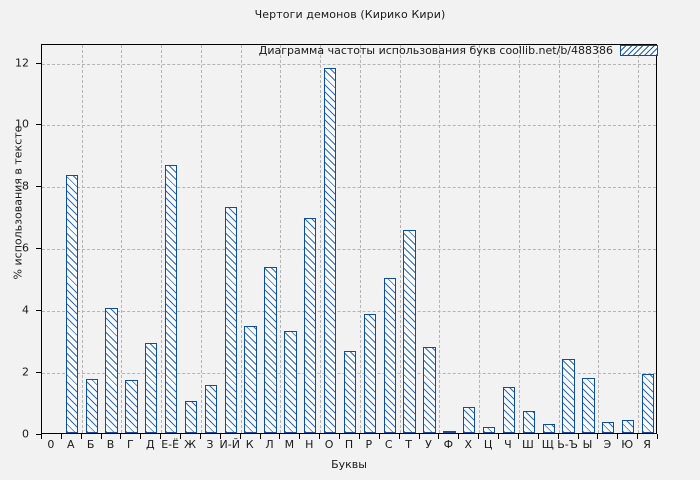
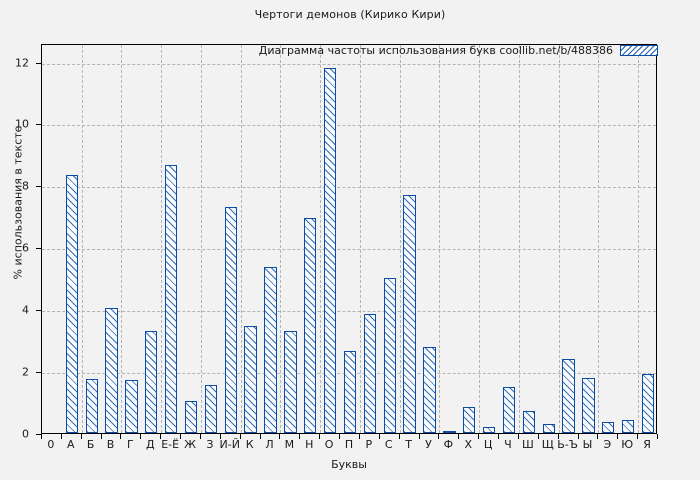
Д: 2.9 -> 3.3
Т: 6.5 -> 7.7
